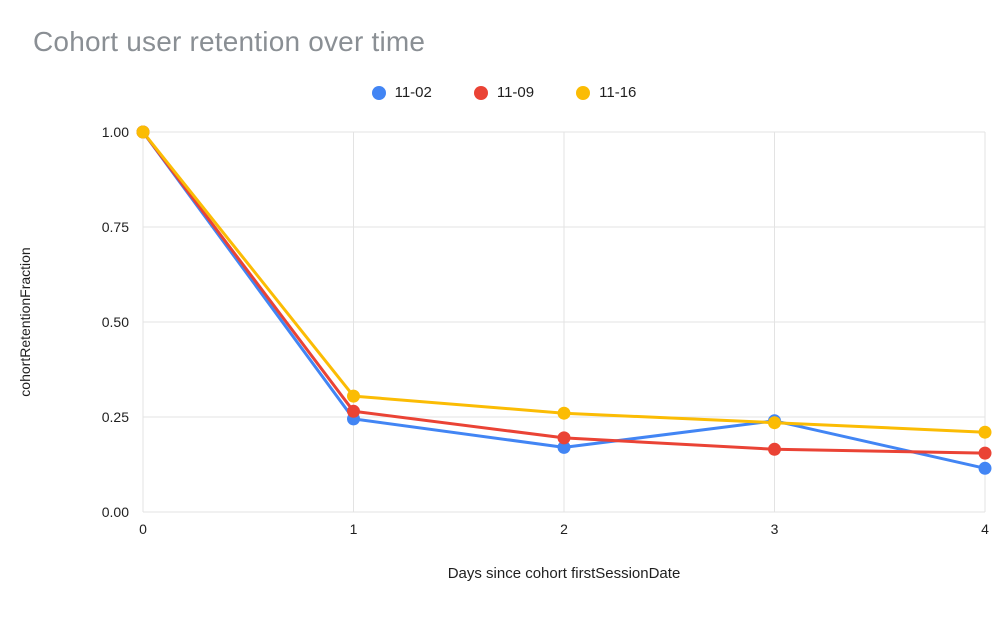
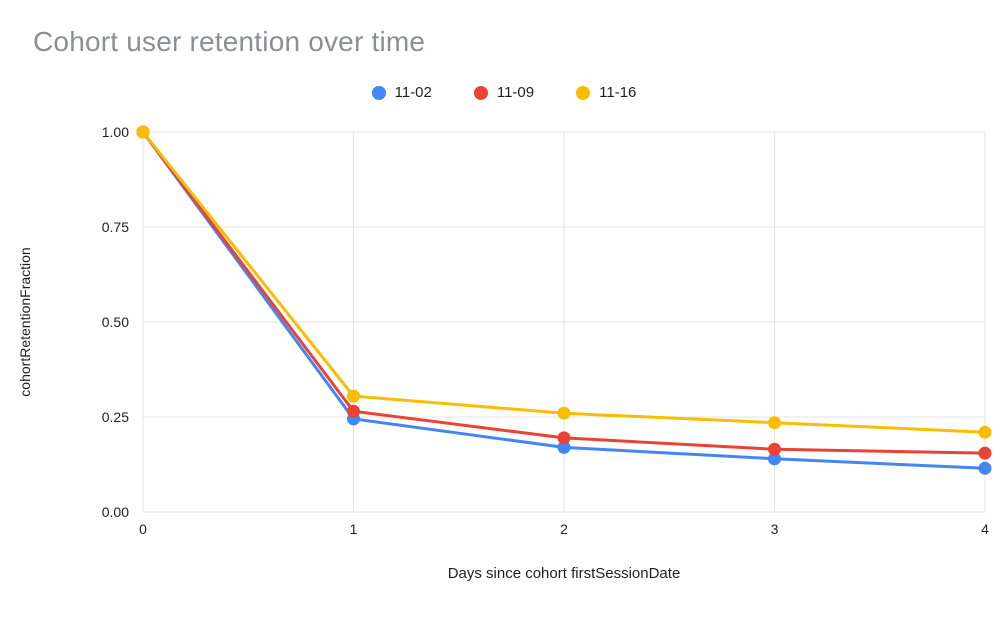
11-02/3: 0.24 -> 0.14
